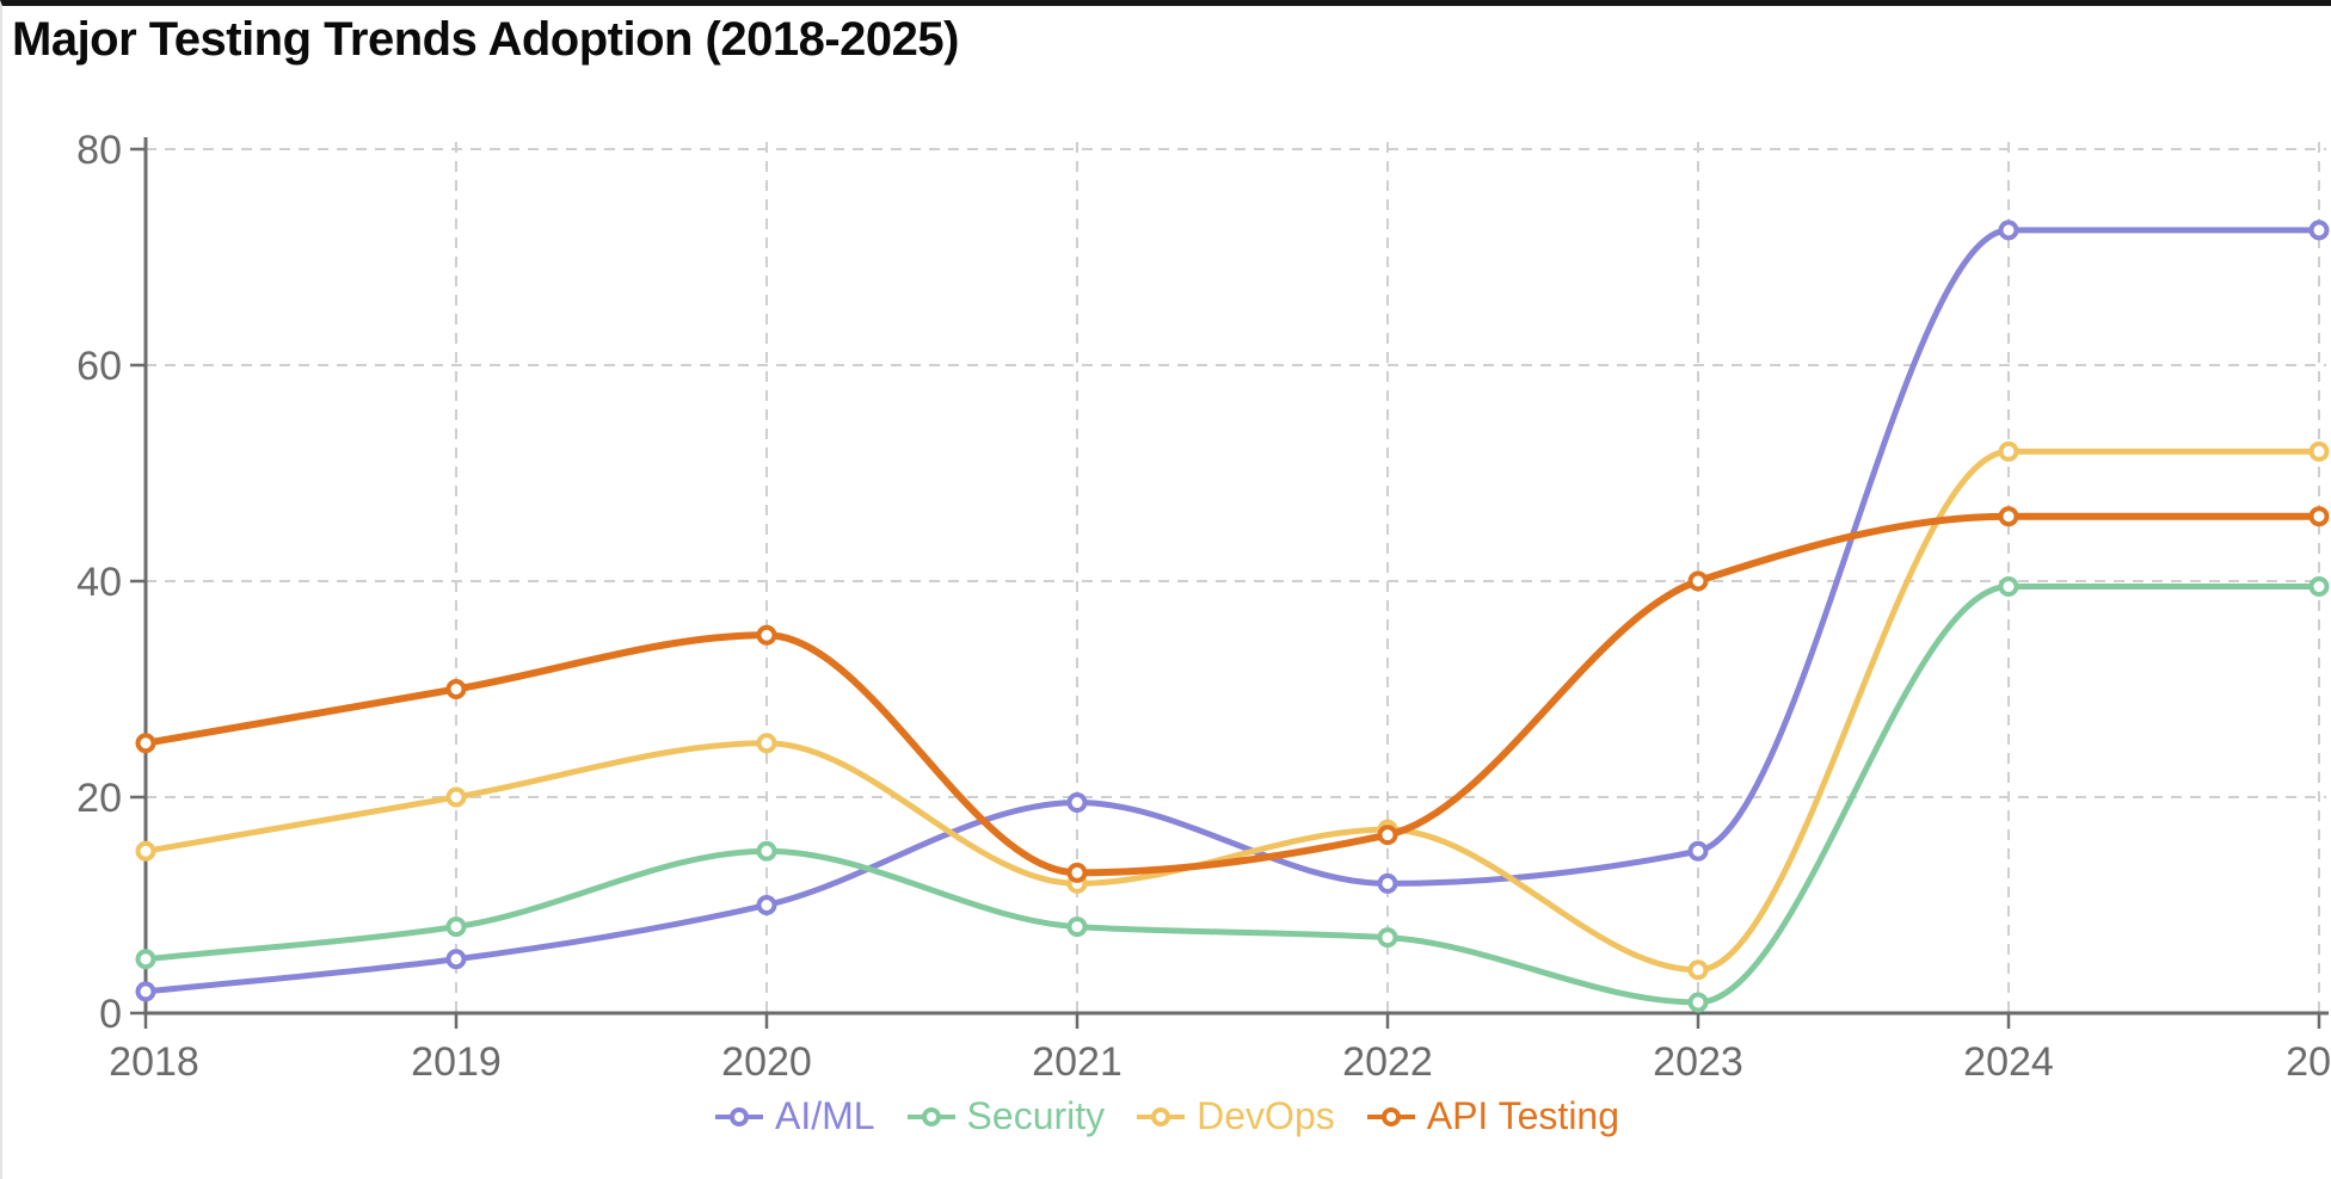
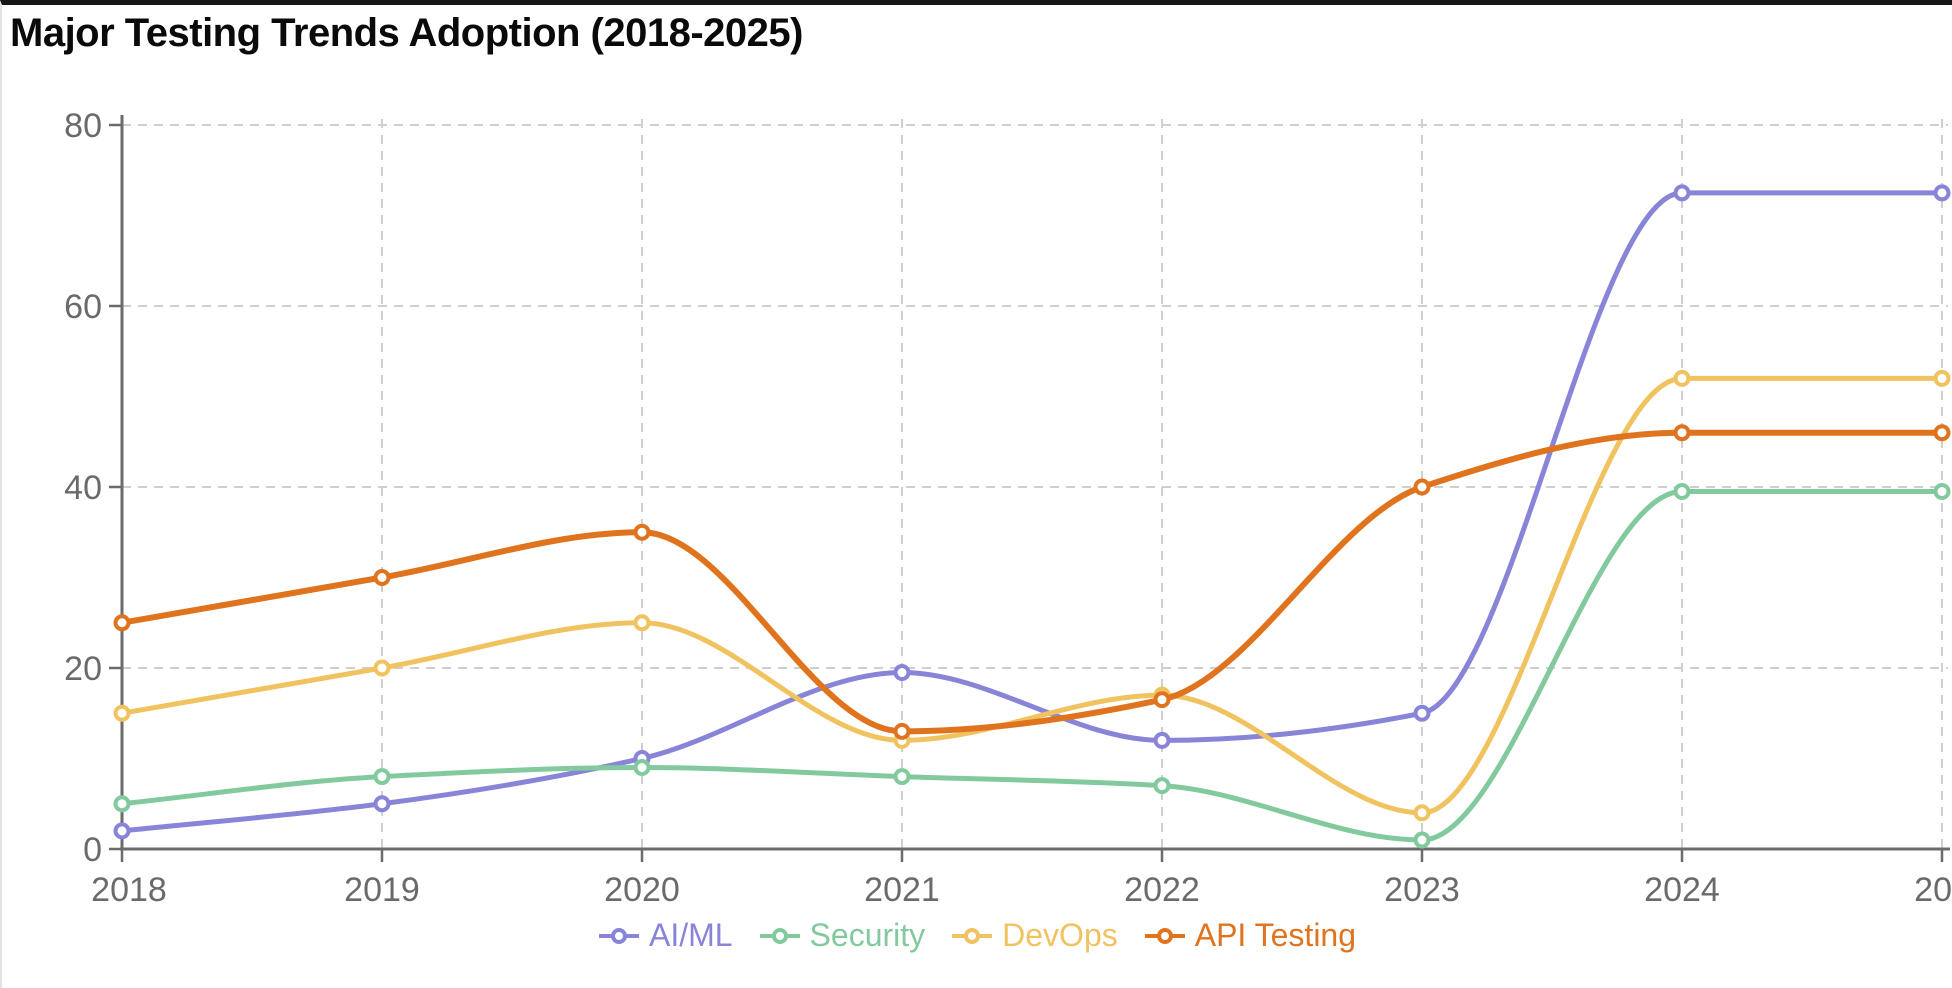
Security/2020: 15 -> 9
